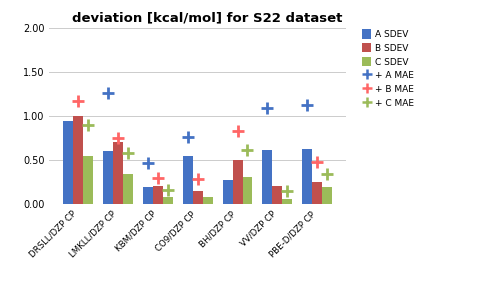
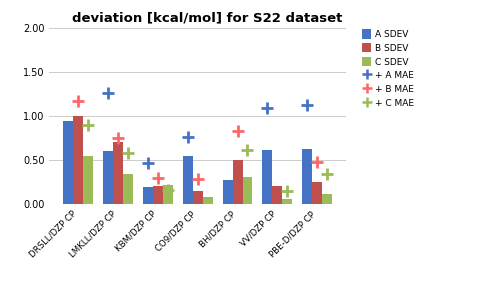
C SDEV/KBM/DZP CP: 0.08 -> 0.22
C SDEV/PBE-D/DZP CP: 0.20 -> 0.12
